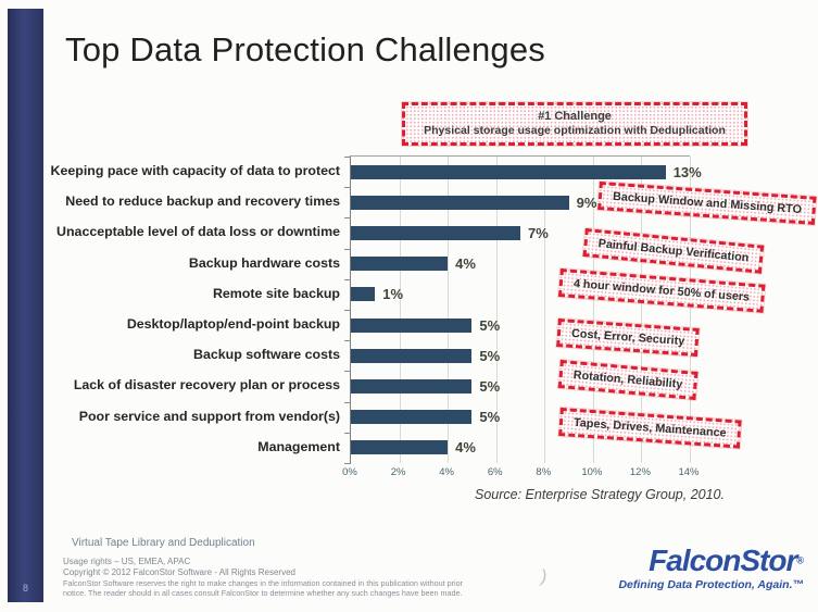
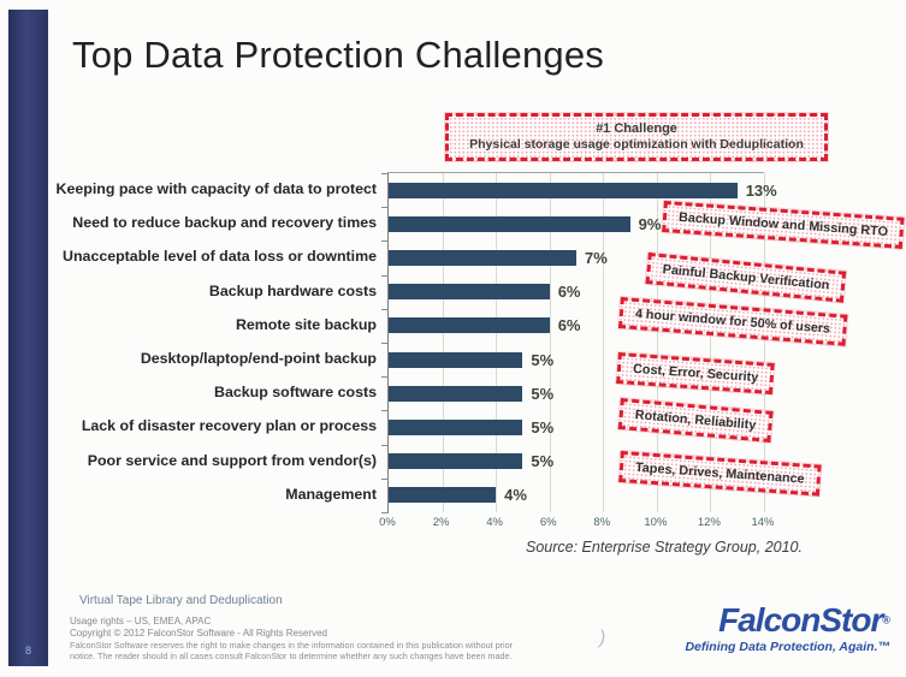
Backup hardware costs: 4% -> 6%
Remote site backup: 1% -> 6%
